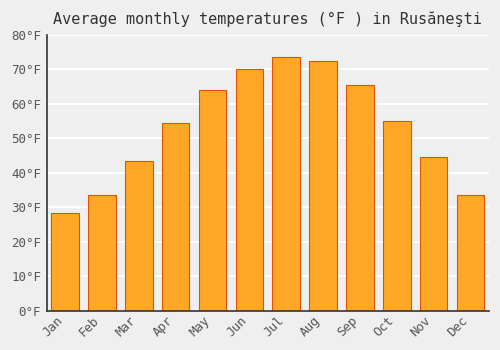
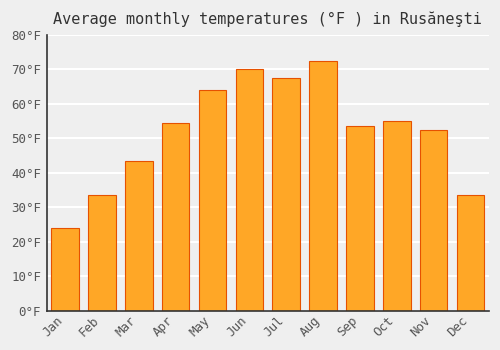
Jan: 28.5°F -> 24.0°F
Jul: 73.5°F -> 67.5°F
Sep: 65.5°F -> 53.5°F
Nov: 44.5°F -> 52.5°F
